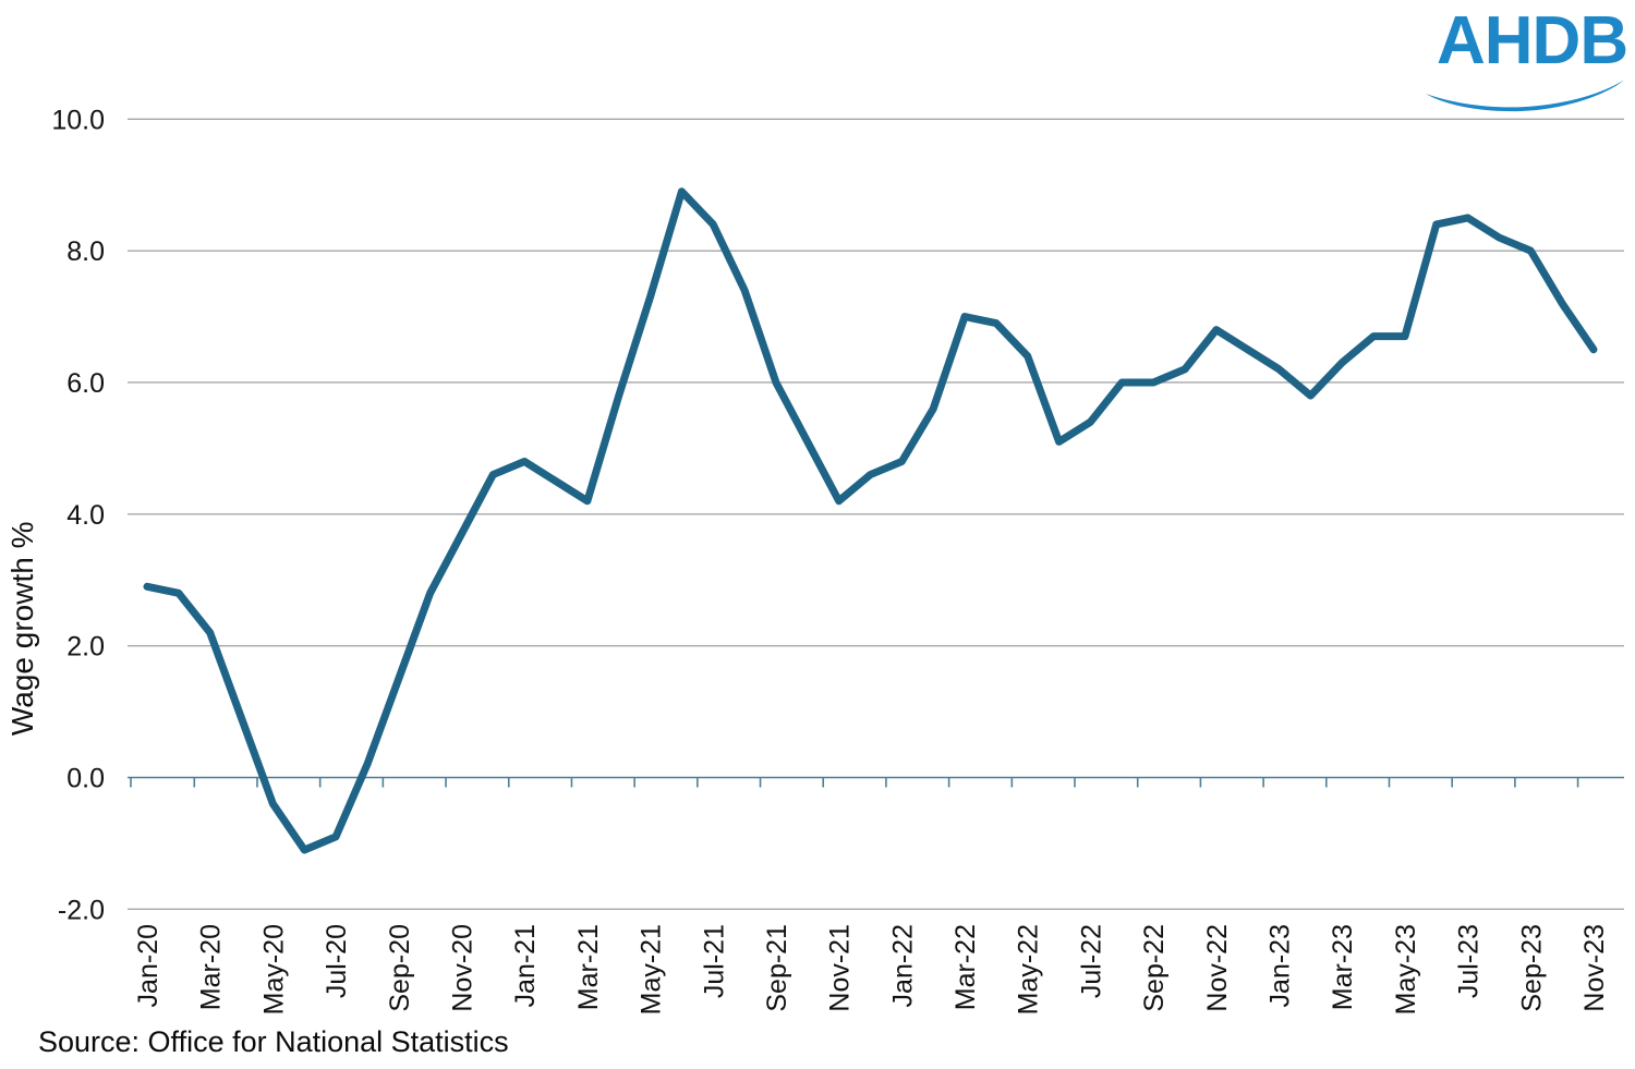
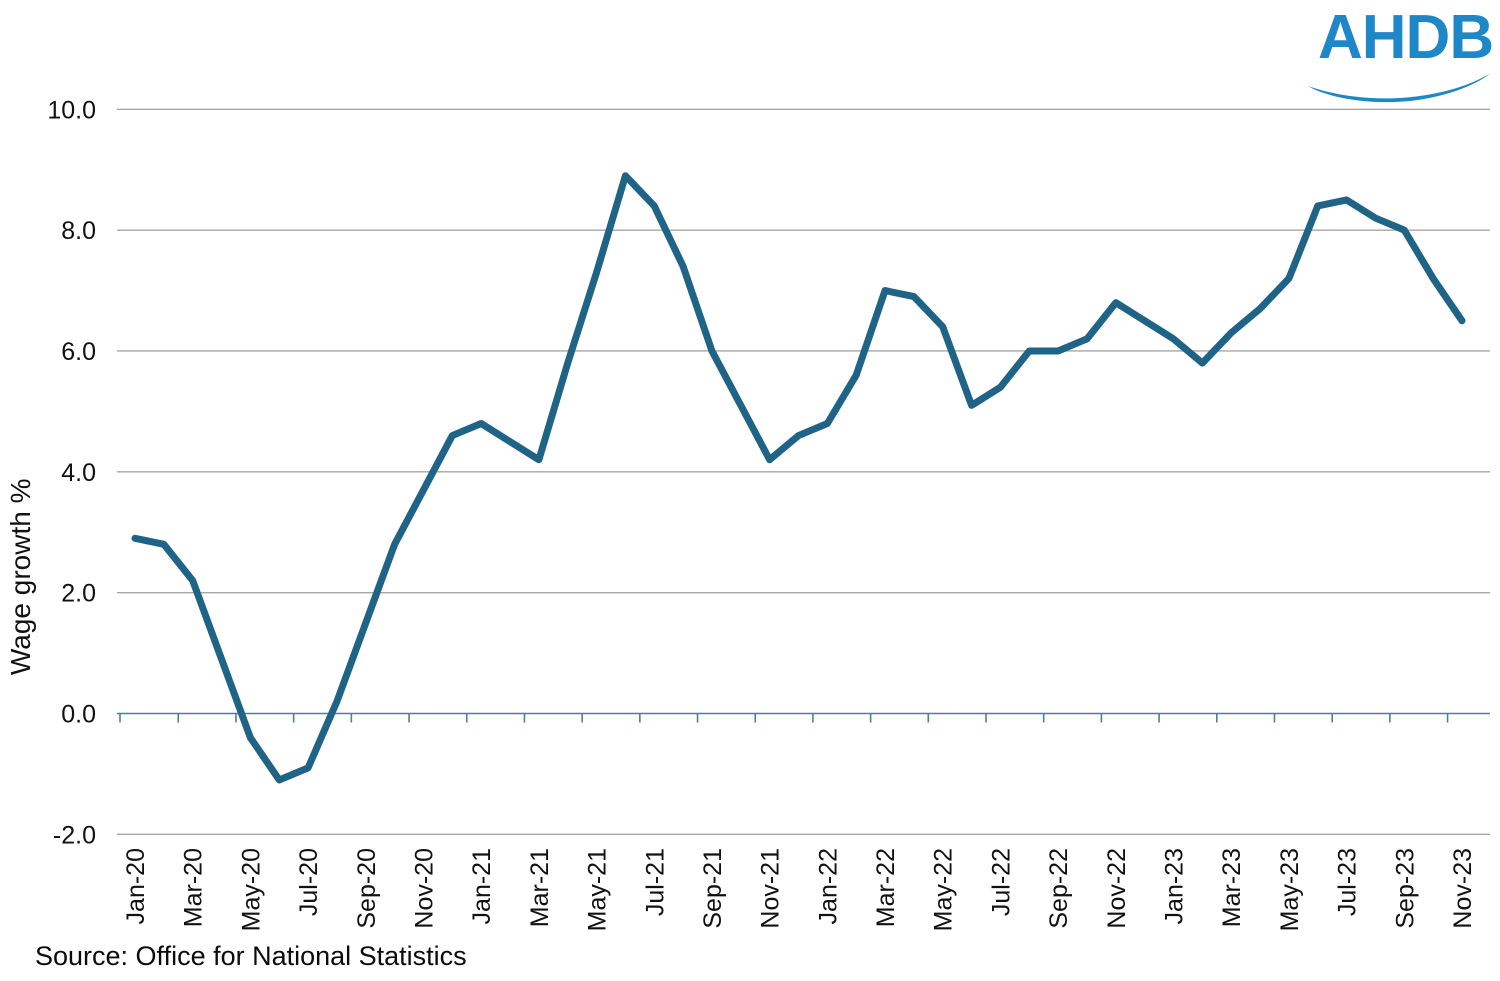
May-23: 6.7 -> 7.2
